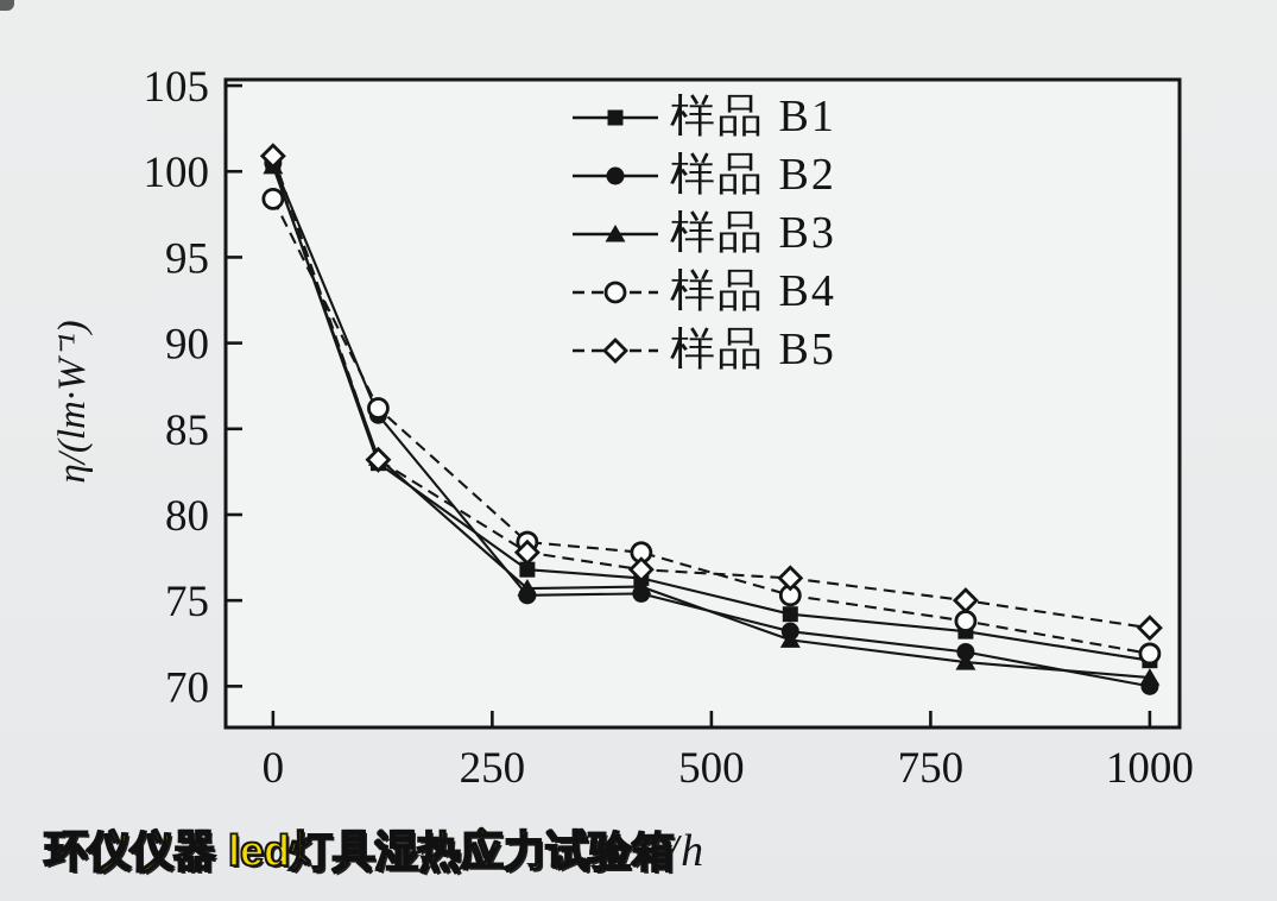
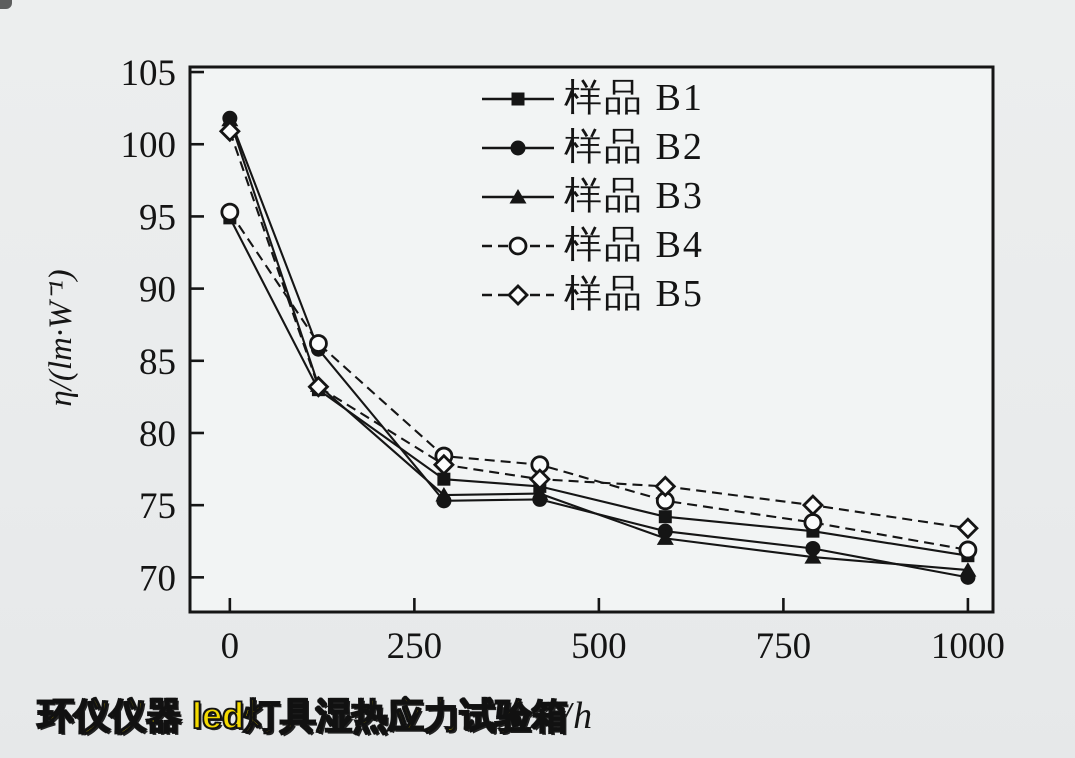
样品 B1/0: 100.4 -> 94.9
样品 B2/0: 100.5 -> 101.8
样品 B3/0: 100.3 -> 101.7
样品 B4/0: 98.4 -> 95.3
